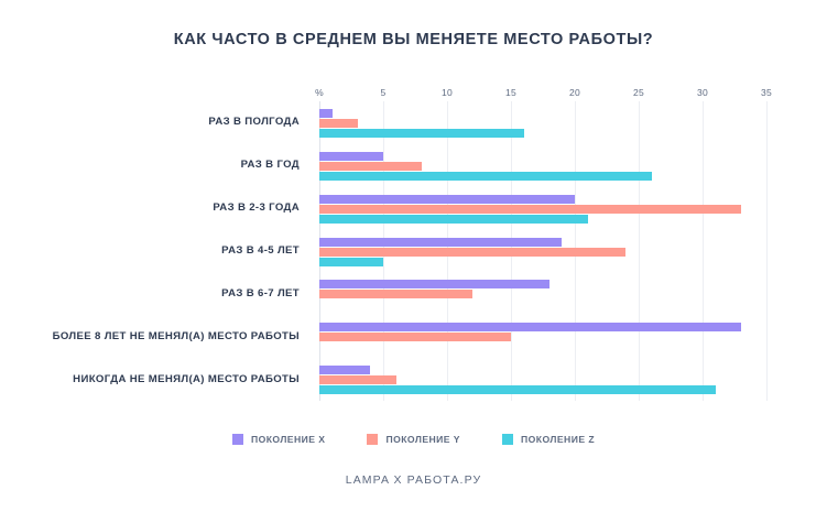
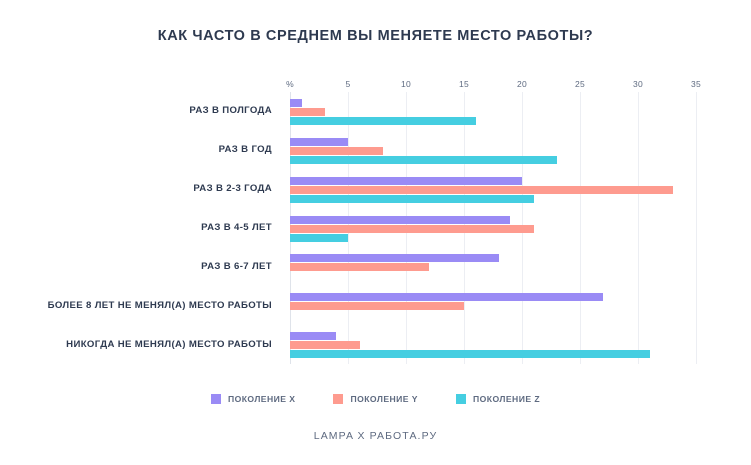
ПОКОЛЕНИЕ Z/РАЗ В ГОД: 26 -> 23
ПОКОЛЕНИЕ Y/РАЗ В 4-5 ЛЕТ: 24 -> 21
ПОКОЛЕНИЕ X/БОЛЕЕ 8 ЛЕТ НЕ МЕНЯЛ(А) МЕСТО РАБОТЫ: 33 -> 27
